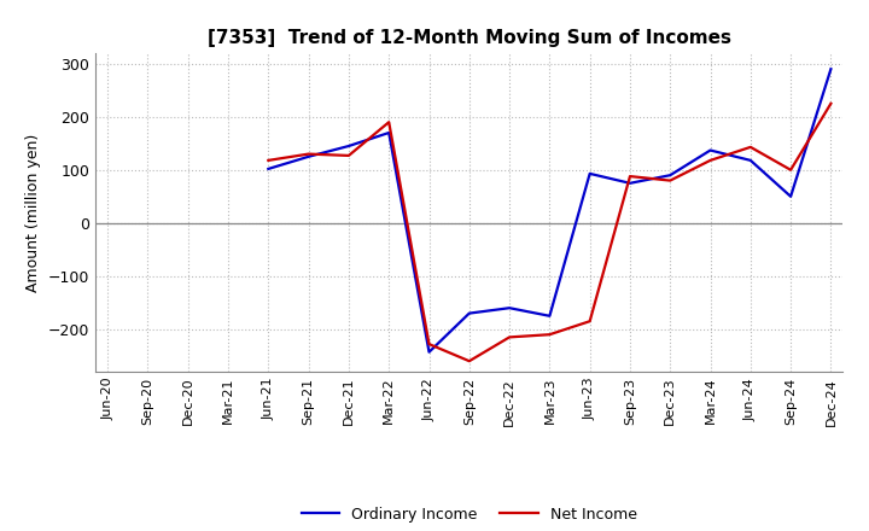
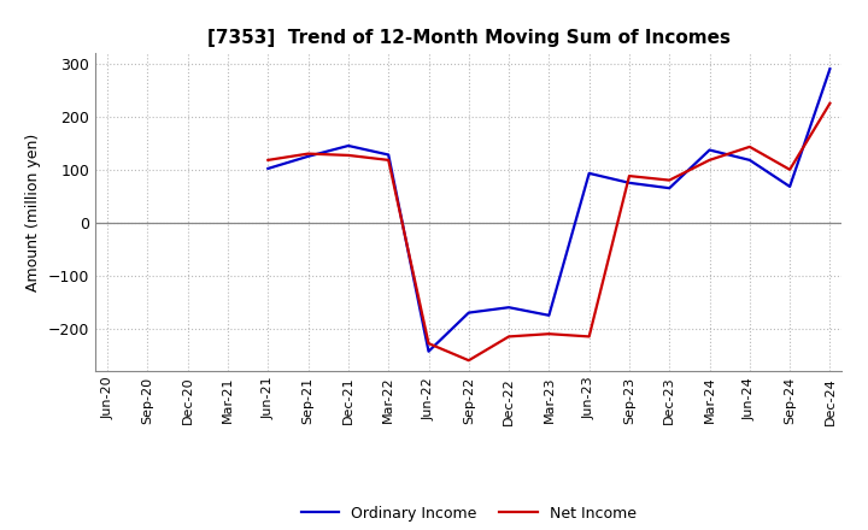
Ordinary Income/Mar-22: 170 -> 128
Net Income/Mar-22: 190 -> 118
Net Income/Jun-23: -185 -> -215
Ordinary Income/Dec-23: 90 -> 65
Ordinary Income/Sep-24: 50 -> 68
